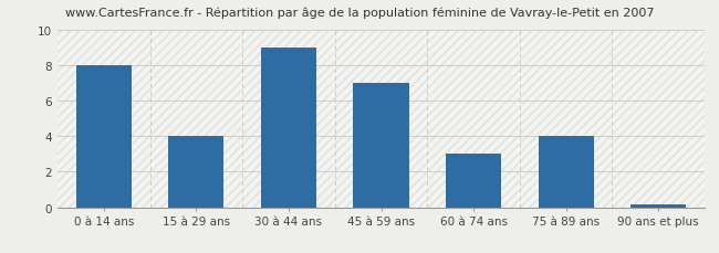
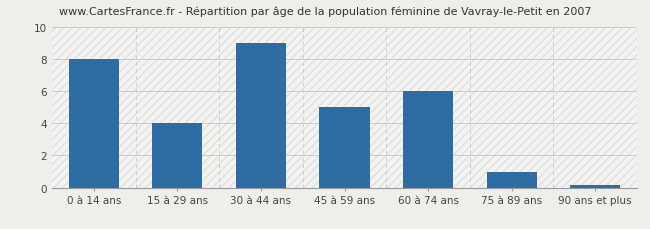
45 à 59 ans: 7.0 -> 5.0
60 à 74 ans: 3.0 -> 6.0
75 à 89 ans: 4.0 -> 1.0
